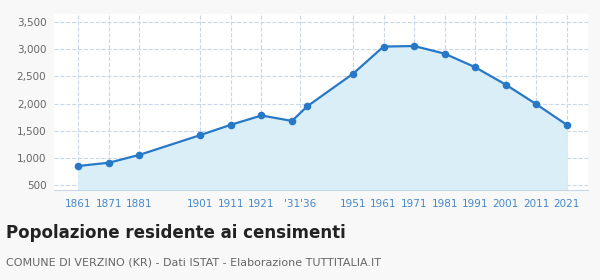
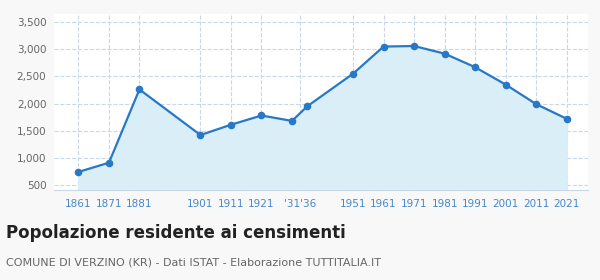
1861: 850 -> 740
1881: 1,060 -> 2,260
2021: 1,610 -> 1,720
